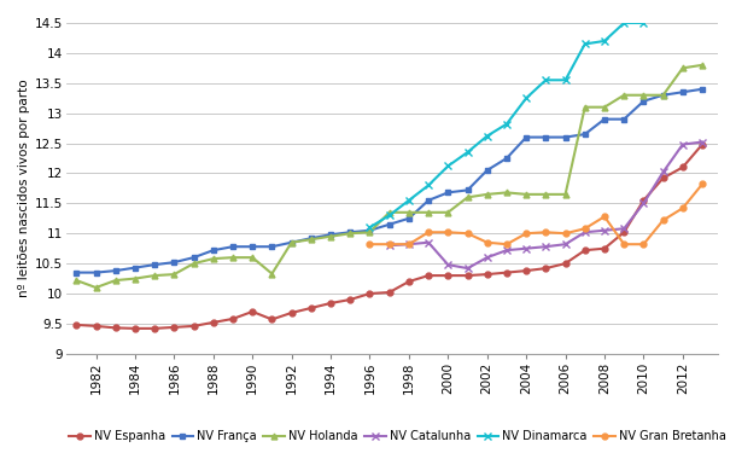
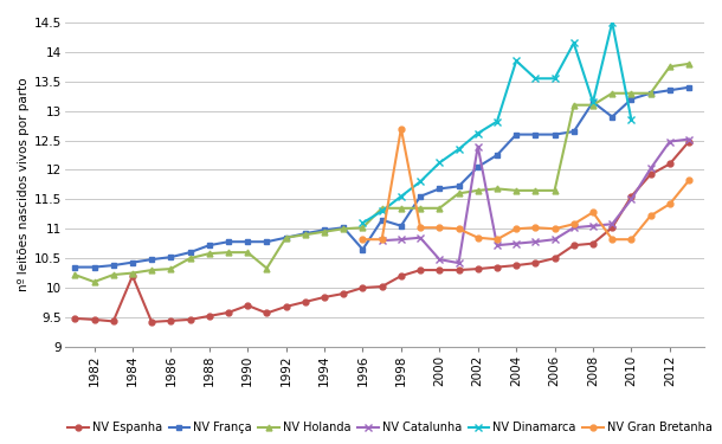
NV Espanha/1984: 9.42 -> 10.20
NV França/1996: 11.05 -> 10.65
NV França/1998: 11.25 -> 11.05
NV Gran Bretanha/1998: 10.82 -> 12.70
NV Catalunha/2002: 10.60 -> 12.40
NV Dinamarca/2004: 13.25 -> 13.85
NV França/2008: 12.90 -> 13.15
NV Dinamarca/2008: 14.20 -> 13.15
NV Dinamarca/2010: 14.50 -> 12.85
